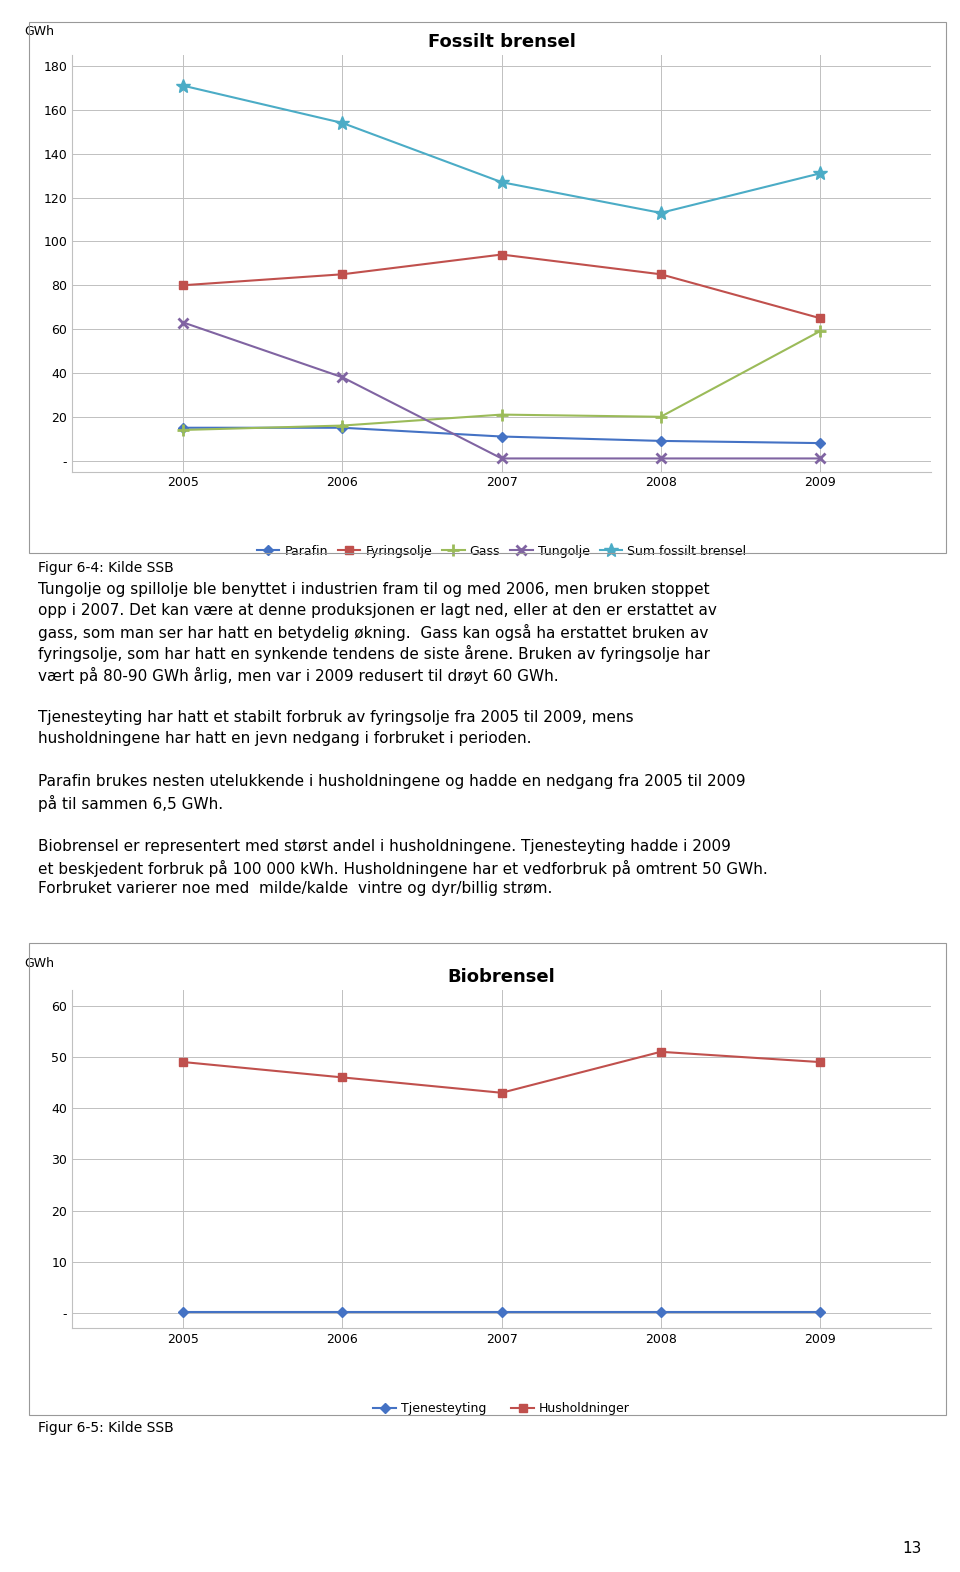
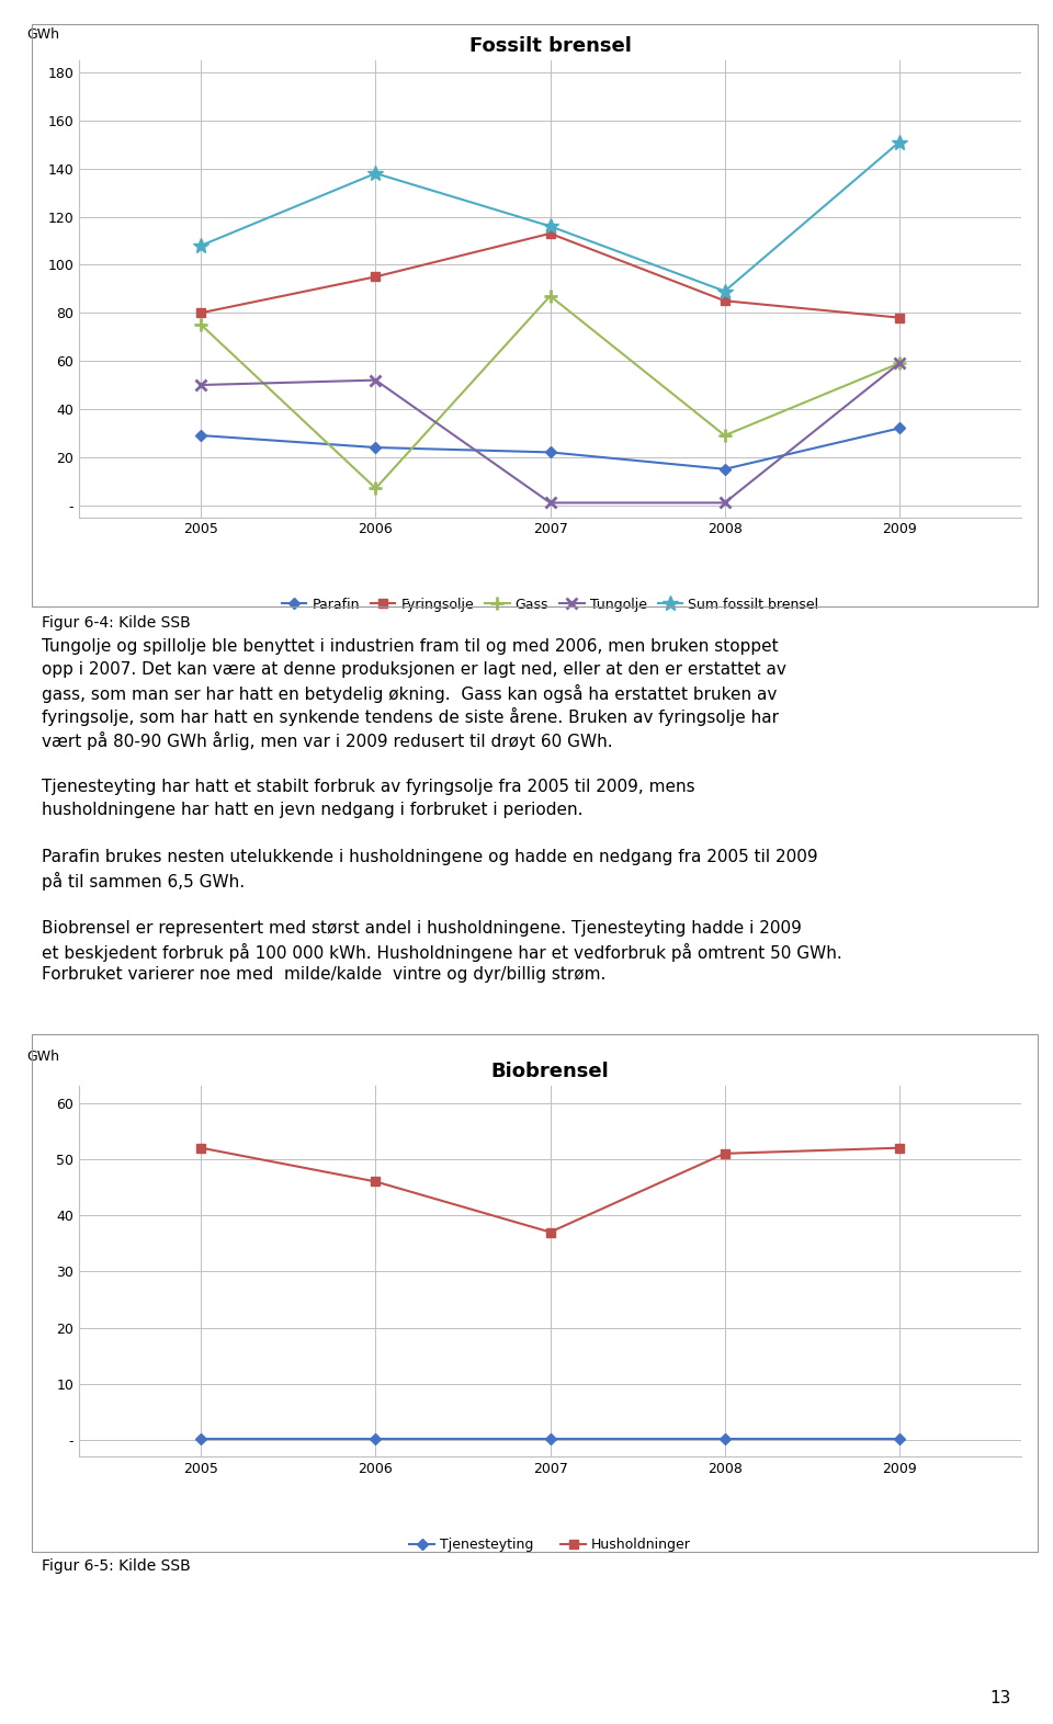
Fossilt brensel/Parafin/2005: 15 -> 29
Fossilt brensel/Gass/2005: 14 -> 75
Fossilt brensel/Tungolje/2005: 63 -> 50
Fossilt brensel/Sum fossilt brensel/2005: 171 -> 108
Fossilt brensel/Parafin/2006: 15 -> 24
Fossilt brensel/Fyringsolje/2006: 85 -> 95
Fossilt brensel/Gass/2006: 16 -> 7
Fossilt brensel/Tungolje/2006: 38 -> 52
Fossilt brensel/Sum fossilt brensel/2006: 154 -> 138
Fossilt brensel/Parafin/2007: 11 -> 22
Fossilt brensel/Fyringsolje/2007: 94 -> 113
Fossilt brensel/Gass/2007: 21 -> 87
Fossilt brensel/Sum fossilt brensel/2007: 127 -> 116
Fossilt brensel/Parafin/2008: 9 -> 15
Fossilt brensel/Gass/2008: 20 -> 29
Fossilt brensel/Sum fossilt brensel/2008: 113 -> 89
Fossilt brensel/Parafin/2009: 8 -> 32
Fossilt brensel/Fyringsolje/2009: 65 -> 78
Fossilt brensel/Tungolje/2009: 1 -> 59
Fossilt brensel/Sum fossilt brensel/2009: 131 -> 151
Biobrensel/Husholdninger/2005: 49 -> 52
Biobrensel/Husholdninger/2007: 43 -> 37
Biobrensel/Husholdninger/2009: 49 -> 52
